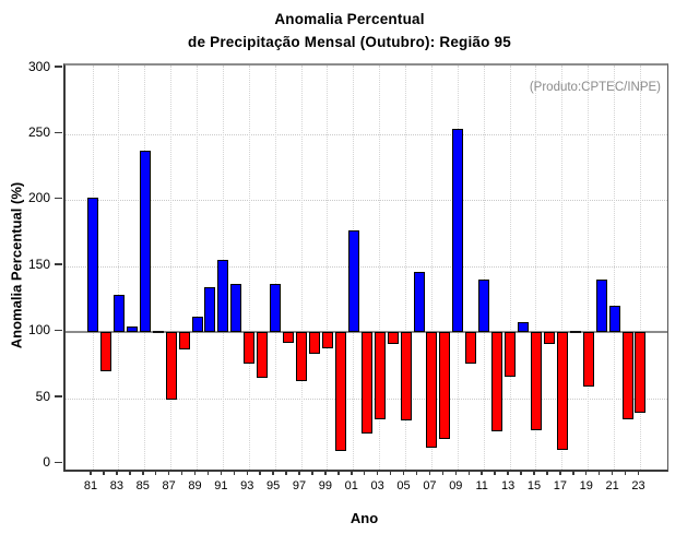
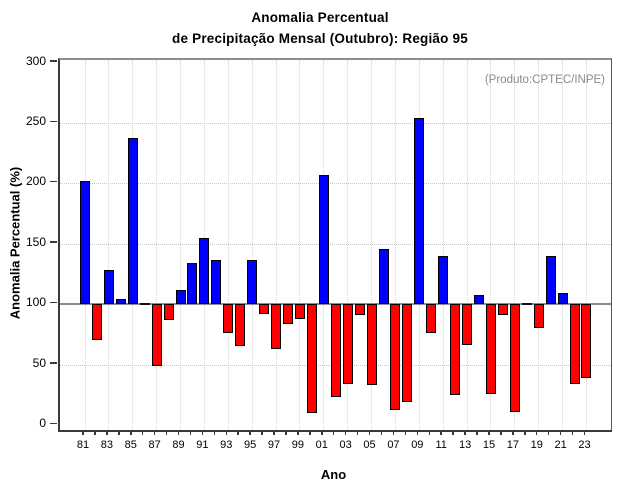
01: 177 -> 207
19: 59 -> 80
21: 120 -> 109
